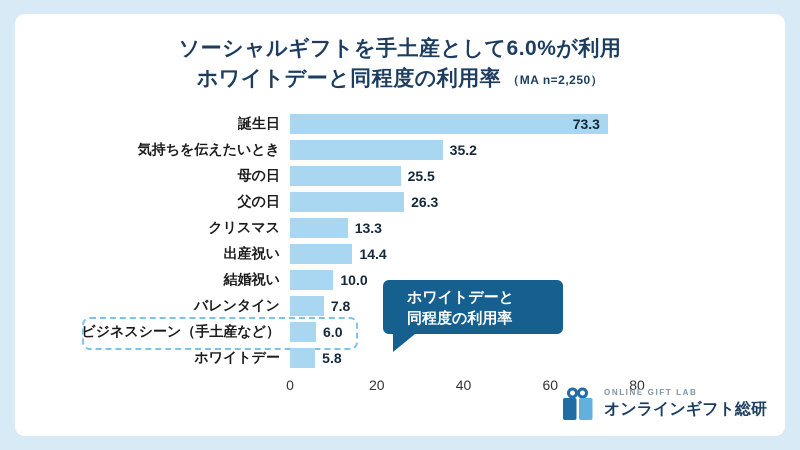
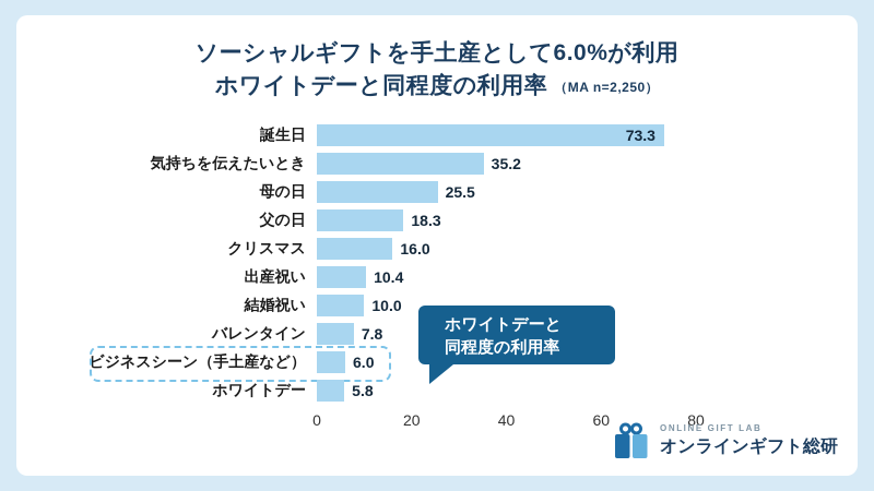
父の日: 26.3 -> 18.3
クリスマス: 13.3 -> 16.0
出産祝い: 14.4 -> 10.4
